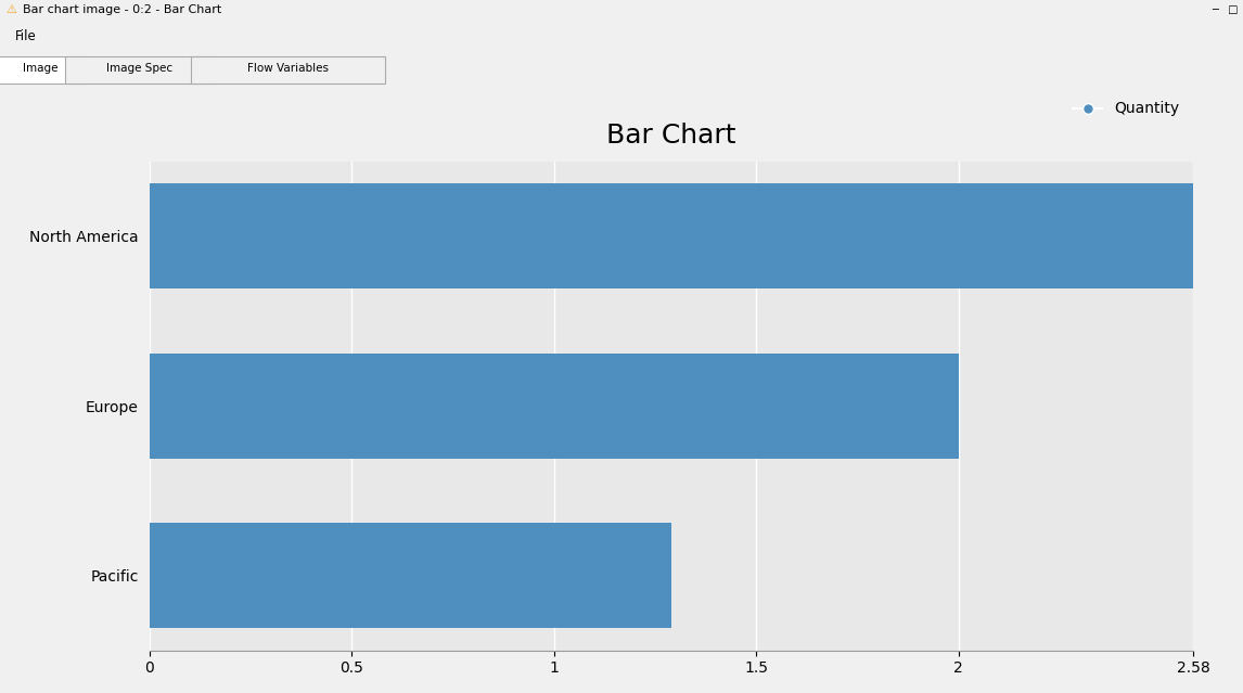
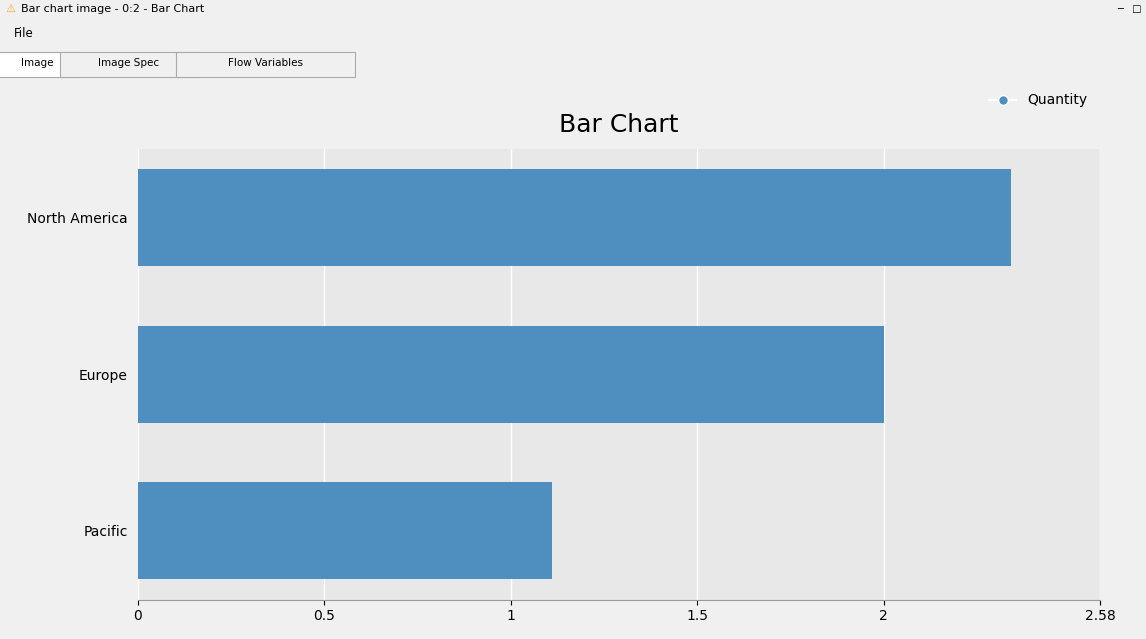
North America: 2.58 -> 2.34
Pacific: 1.29 -> 1.11
